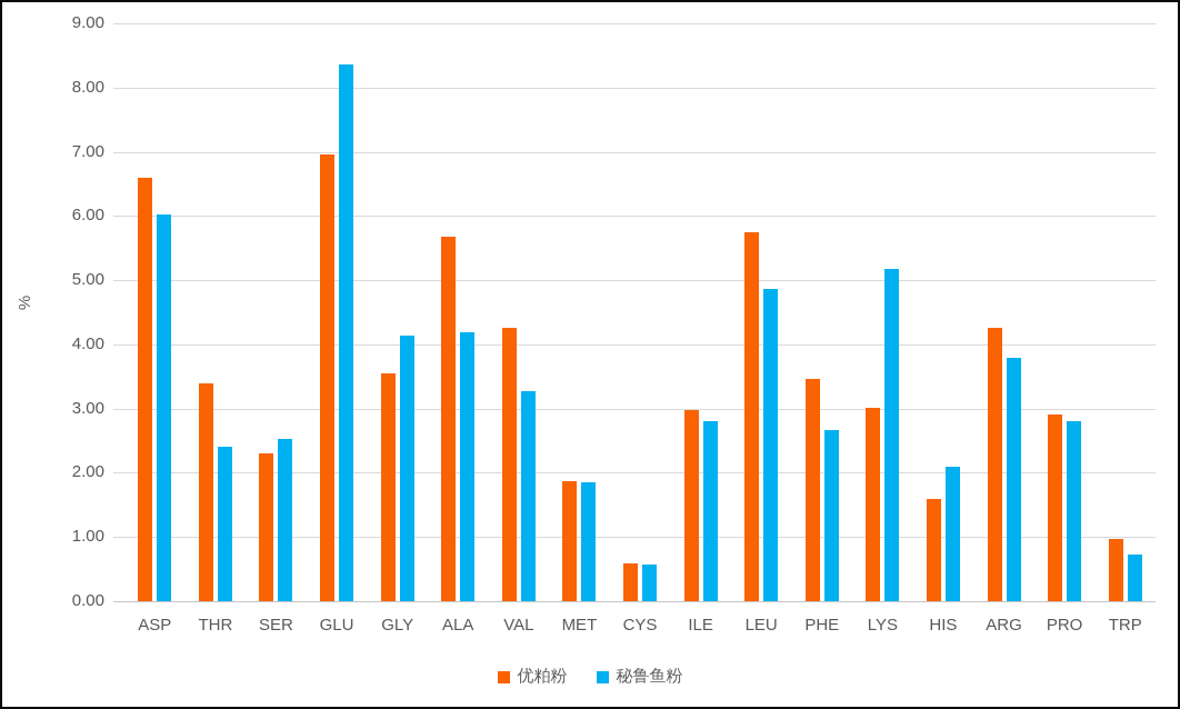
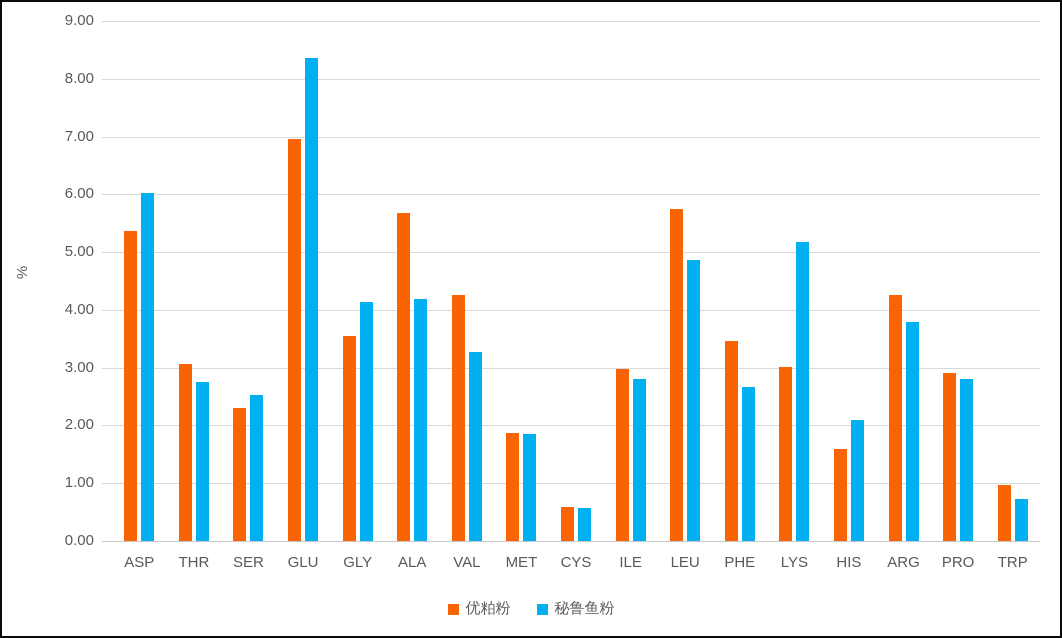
优粕粉/ASP: 6.6 -> 5.4
优粕粉/THR: 3.4 -> 3.1
秘鲁鱼粉/THR: 2.4 -> 2.8
